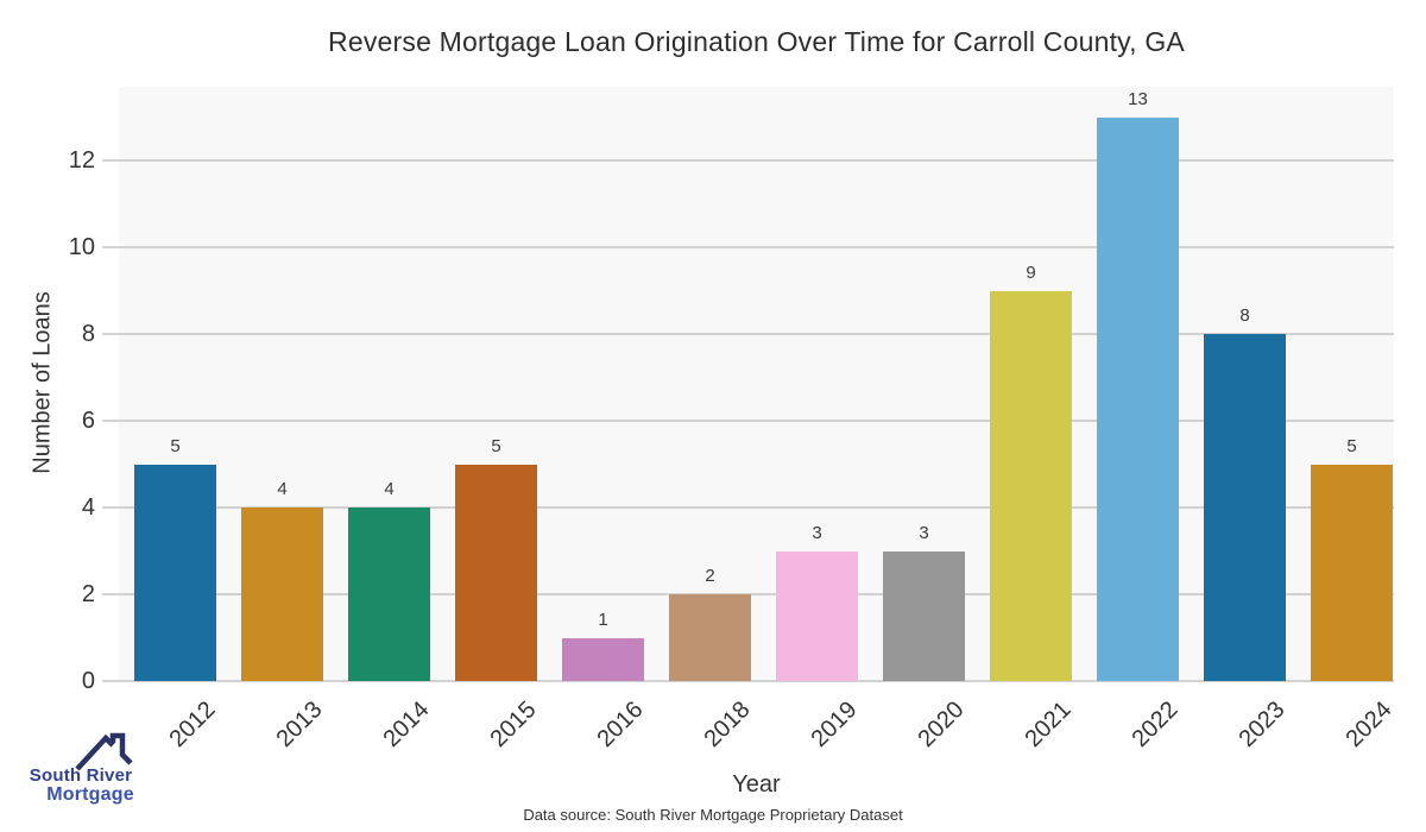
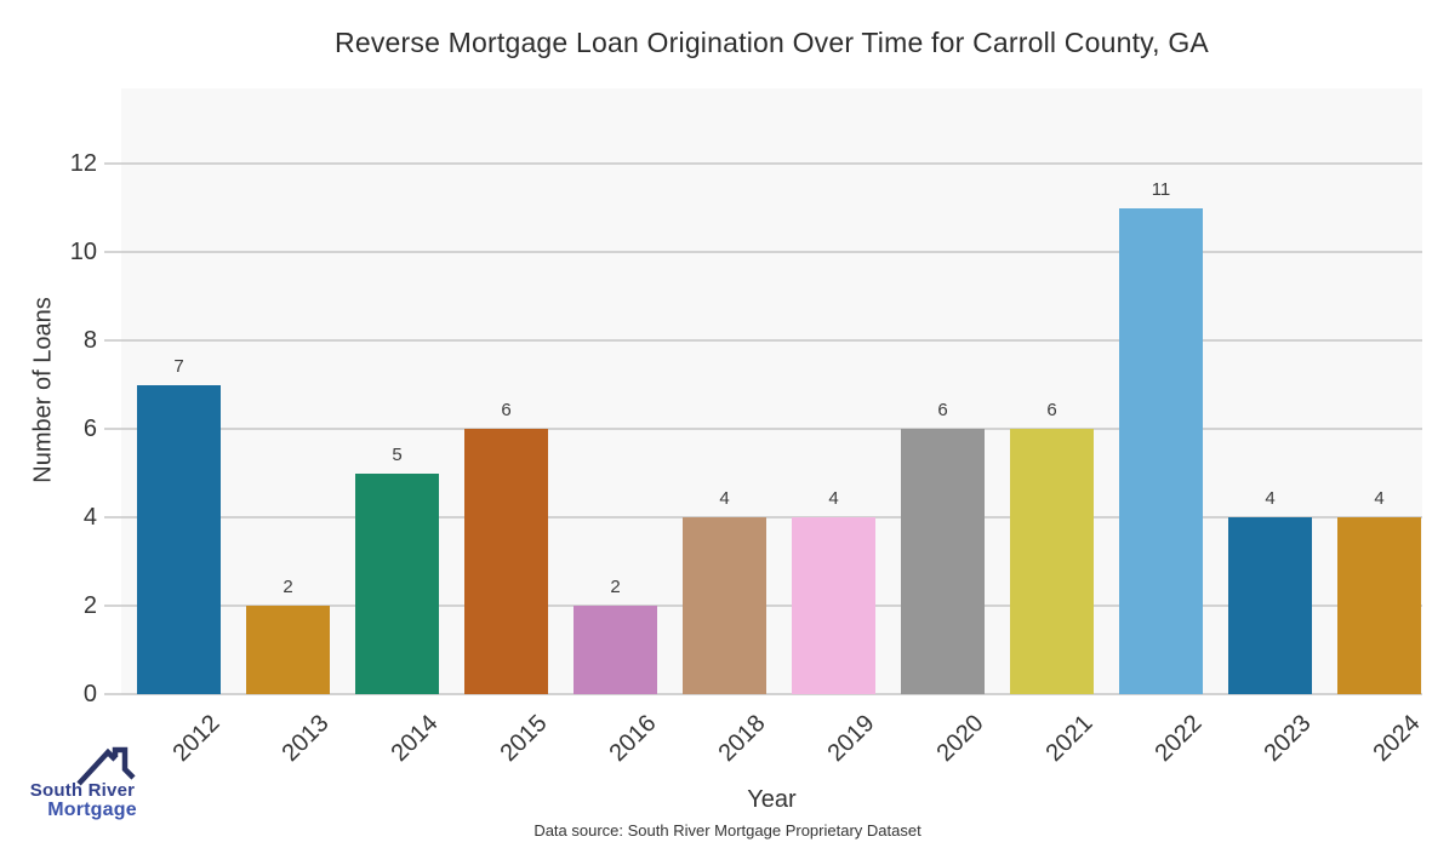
2012: 5 -> 7
2013: 4 -> 2
2014: 4 -> 5
2015: 5 -> 6
2016: 1 -> 2
2018: 2 -> 4
2019: 3 -> 4
2020: 3 -> 6
2021: 9 -> 6
2022: 13 -> 11
2023: 8 -> 4
2024: 5 -> 4
